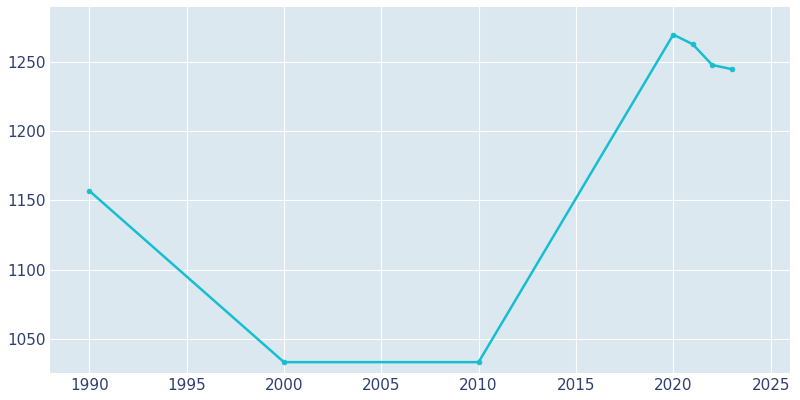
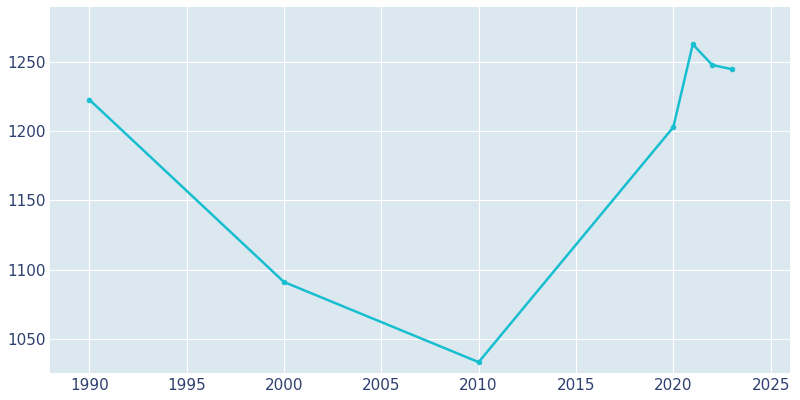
1990: 1157 -> 1223
2000: 1033 -> 1091
2020: 1270 -> 1203
